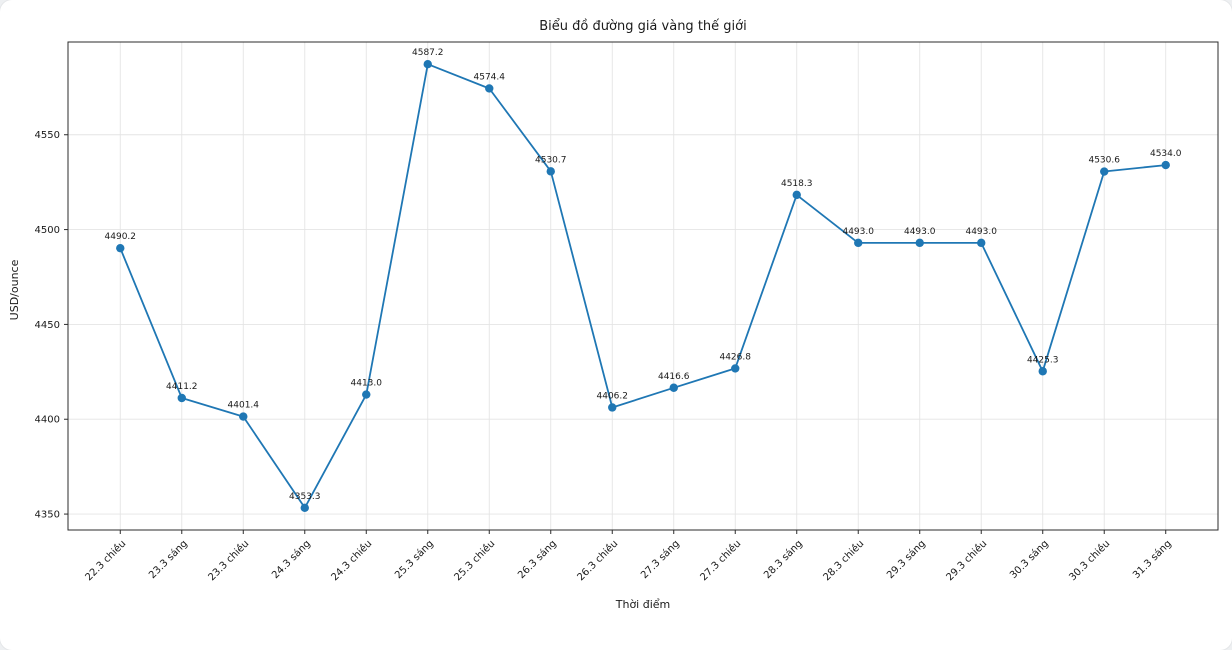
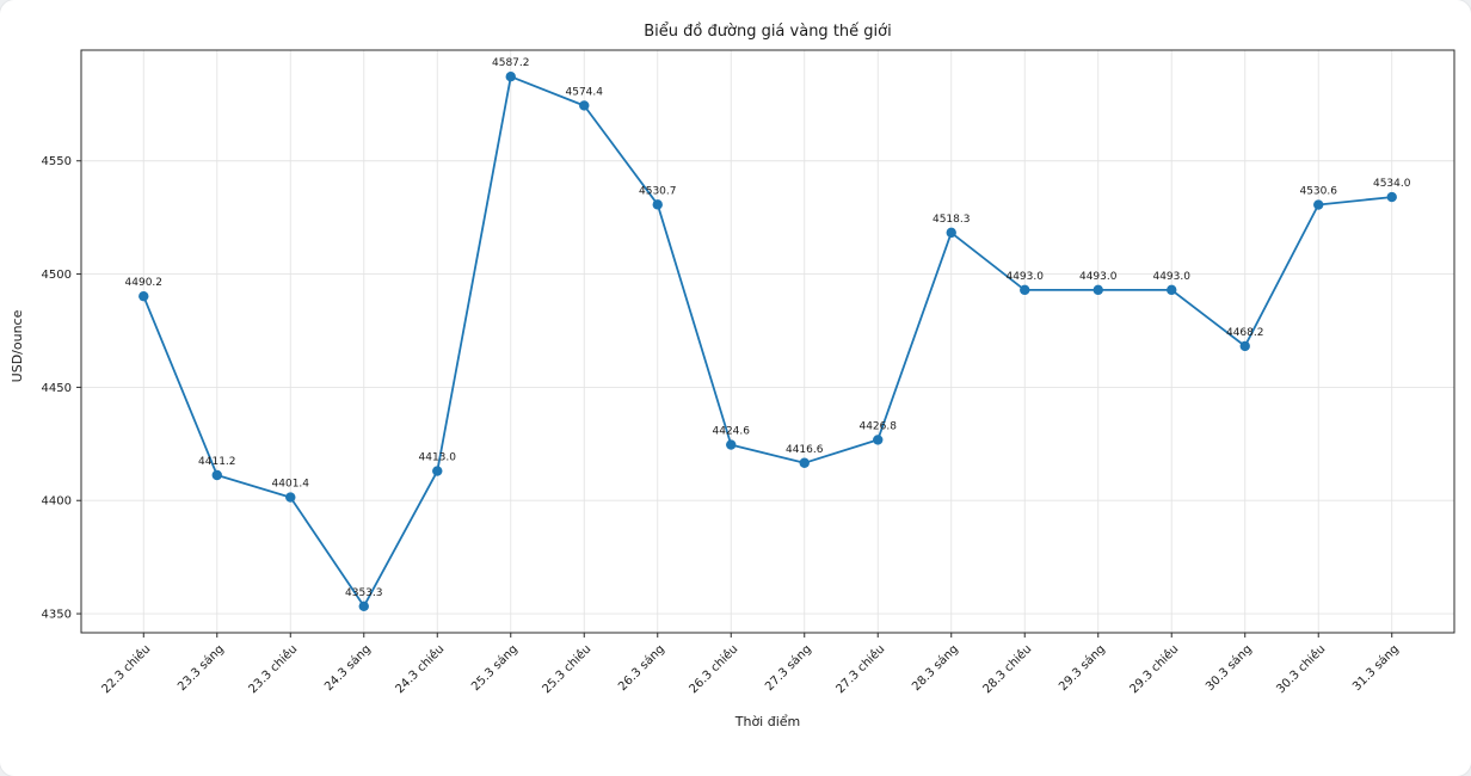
26.3 chiều: 4406.2 -> 4424.6
30.3 sáng: 4425.3 -> 4468.2
